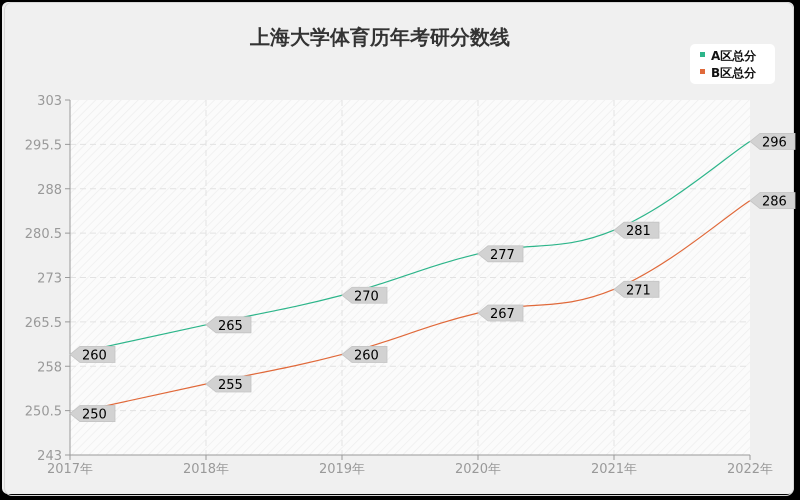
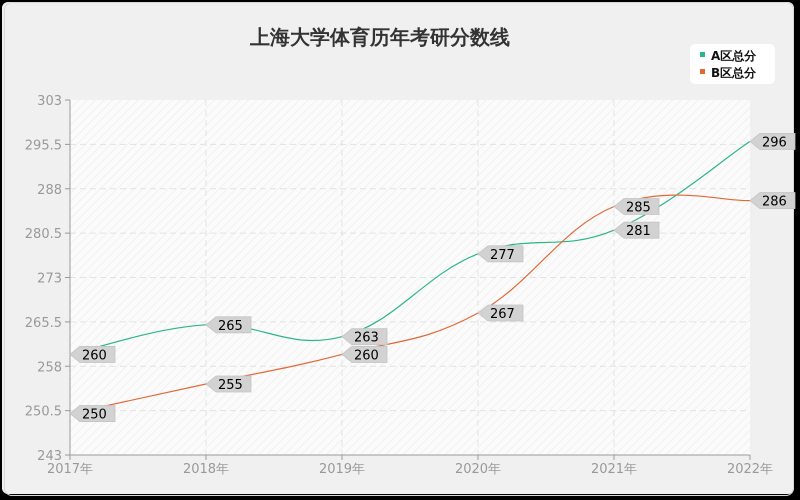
A区总分/2019年: 270 -> 263
B区总分/2021年: 271 -> 285
